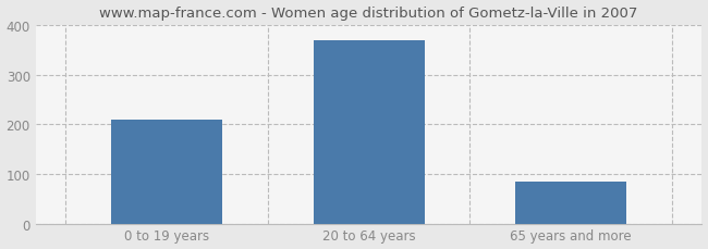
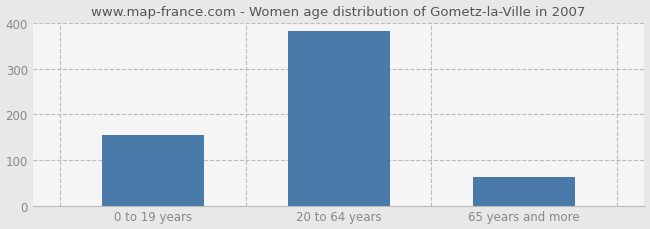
0 to 19 years: 210 -> 155
20 to 64 years: 370 -> 382
65 years and more: 85 -> 63
